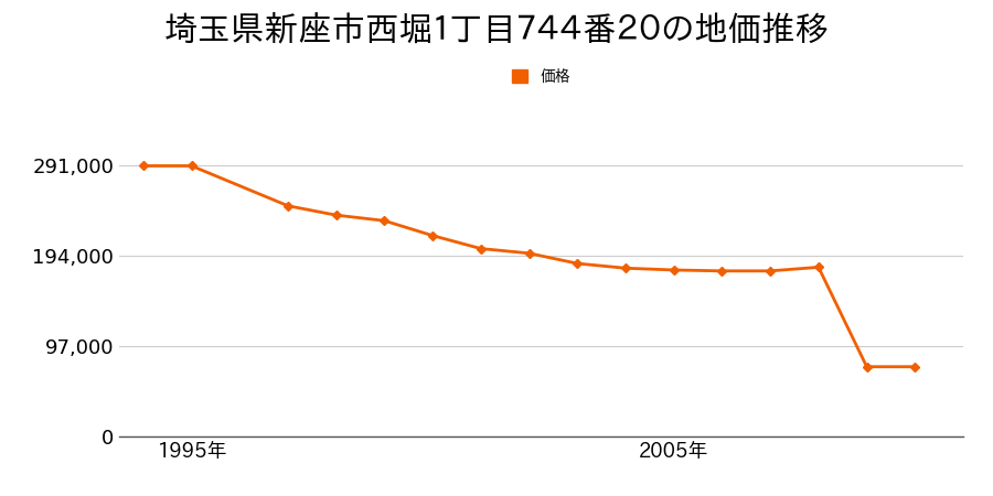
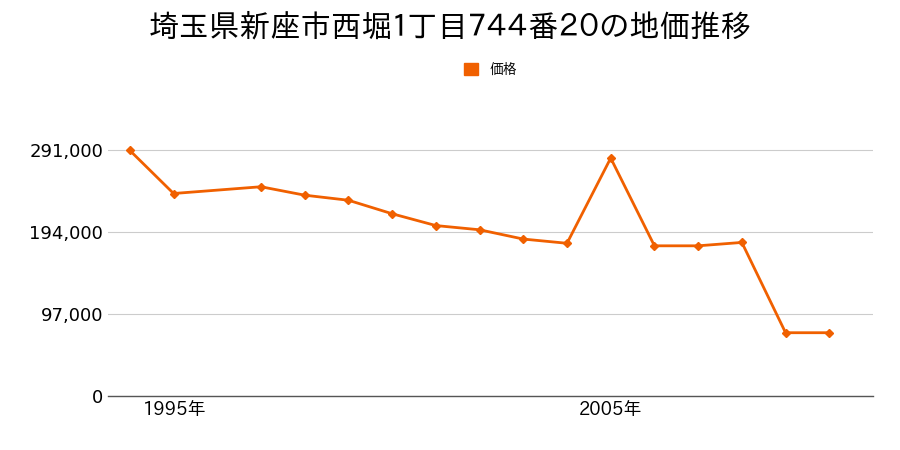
1995年: 291,000 -> 240,000
2005年: 179,000 -> 282,000
